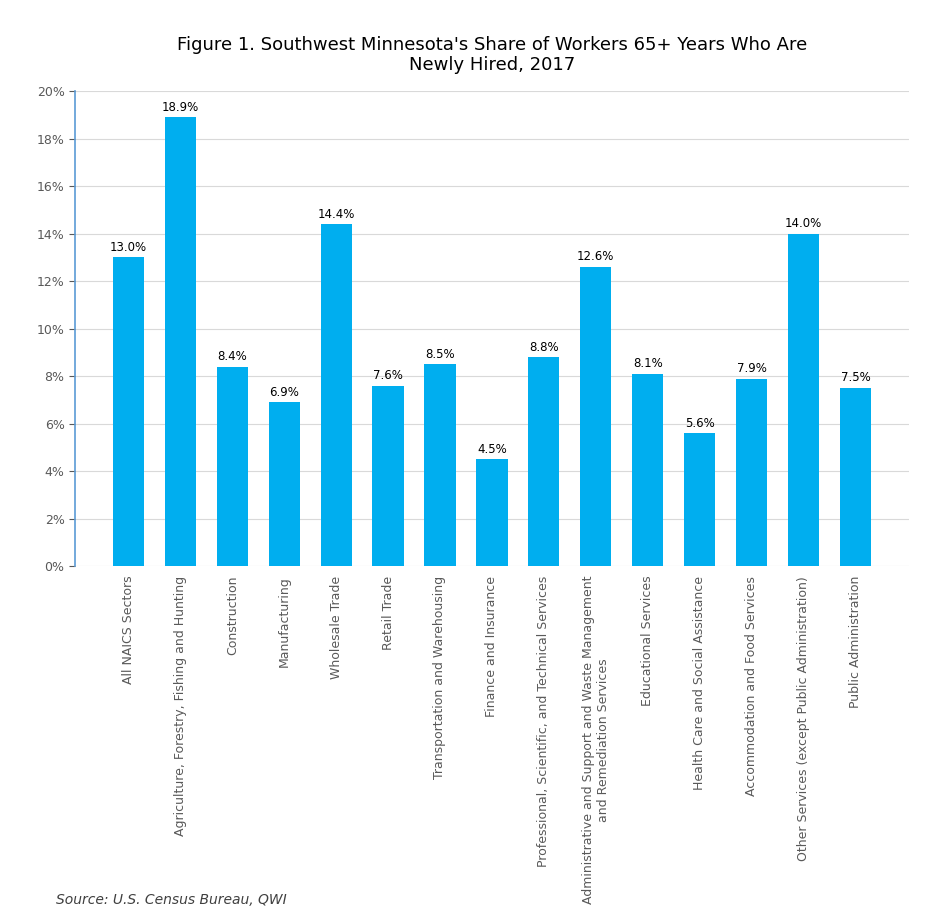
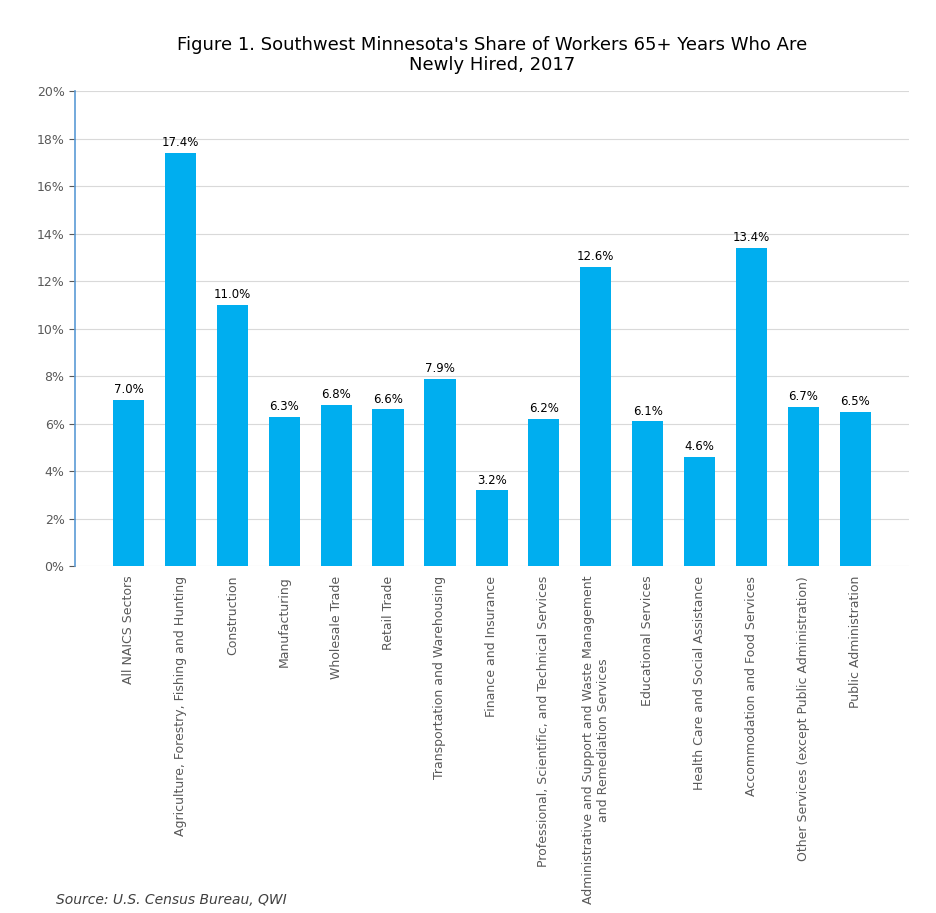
All NAICS Sectors: 13.0% -> 7.0%
Agriculture, Forestry, Fishing and Hunting: 18.9% -> 17.4%
Construction: 8.4% -> 11.0%
Manufacturing: 6.9% -> 6.3%
Wholesale Trade: 14.4% -> 6.8%
Retail Trade: 7.6% -> 6.6%
Transportation and Warehousing: 8.5% -> 7.9%
Finance and Insurance: 4.5% -> 3.2%
Professional, Scientific, and Technical Services: 8.8% -> 6.2%
Educational Services: 8.1% -> 6.1%
Health Care and Social Assistance: 5.6% -> 4.6%
Accommodation and Food Services: 7.9% -> 13.4%
Other Services (except Public Administration): 14.0% -> 6.7%
Public Administration: 7.5% -> 6.5%
